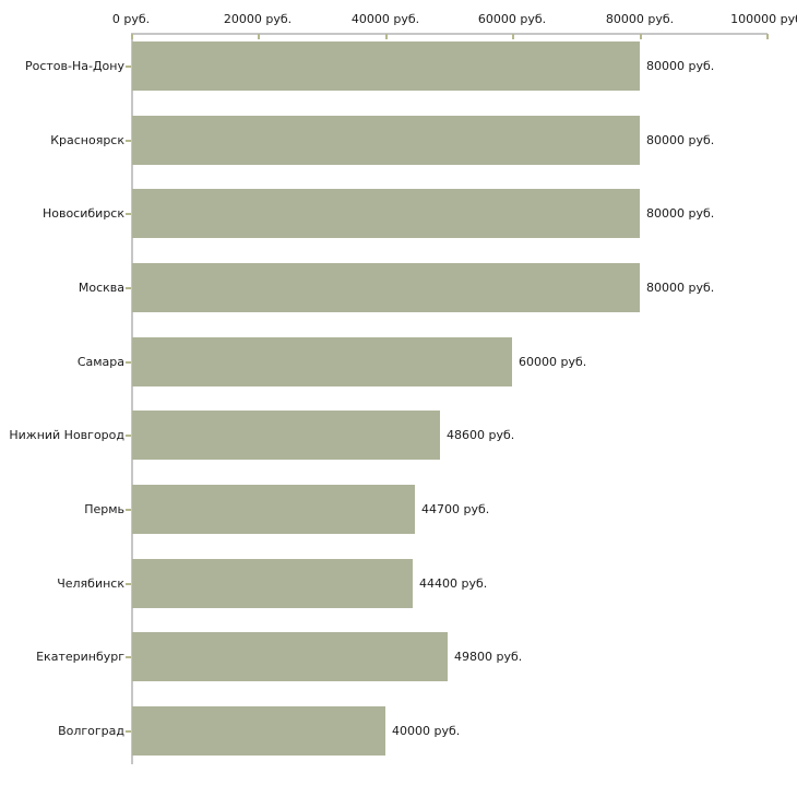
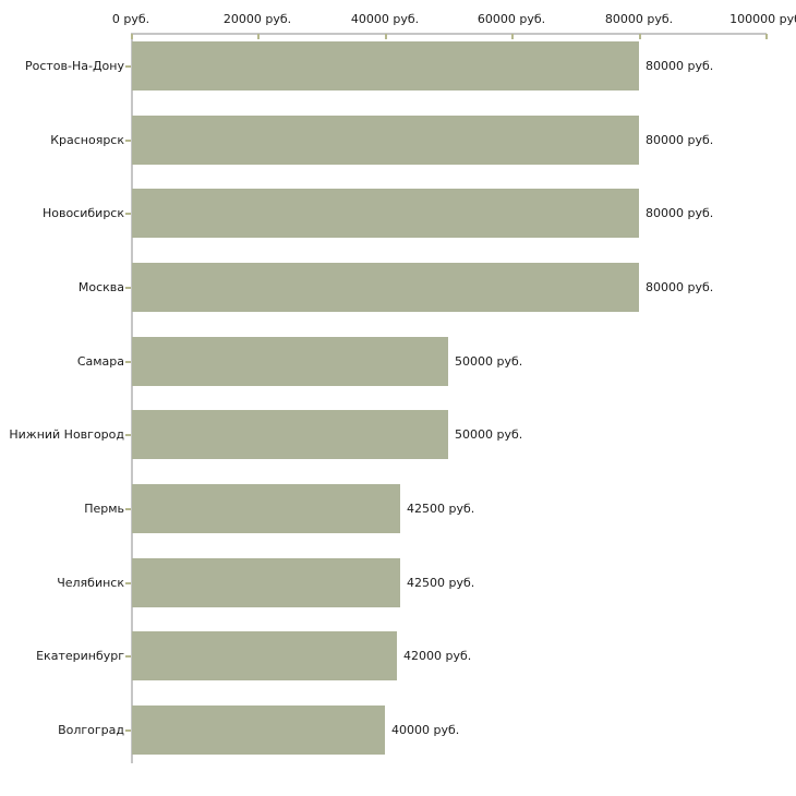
Самара: 60000 -> 50000
Нижний Новгород: 48600 -> 50000
Пермь: 44700 -> 42500
Челябинск: 44400 -> 42500
Екатеринбург: 49800 -> 42000
